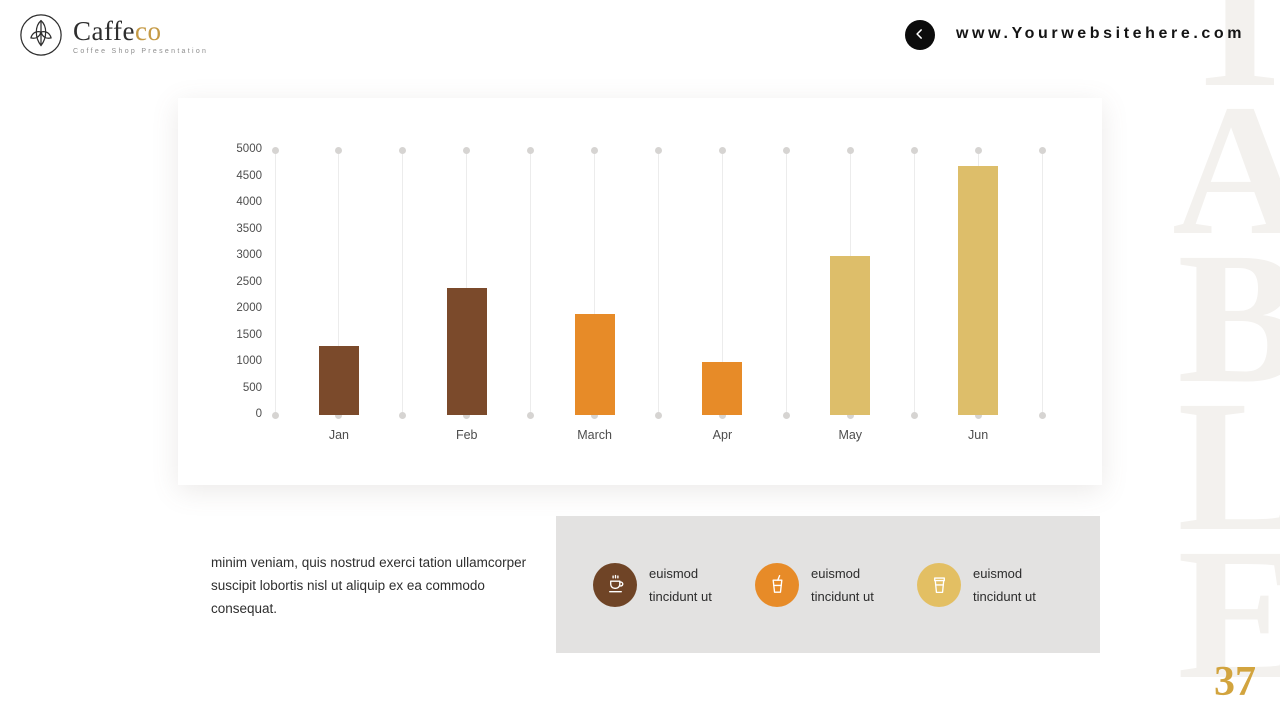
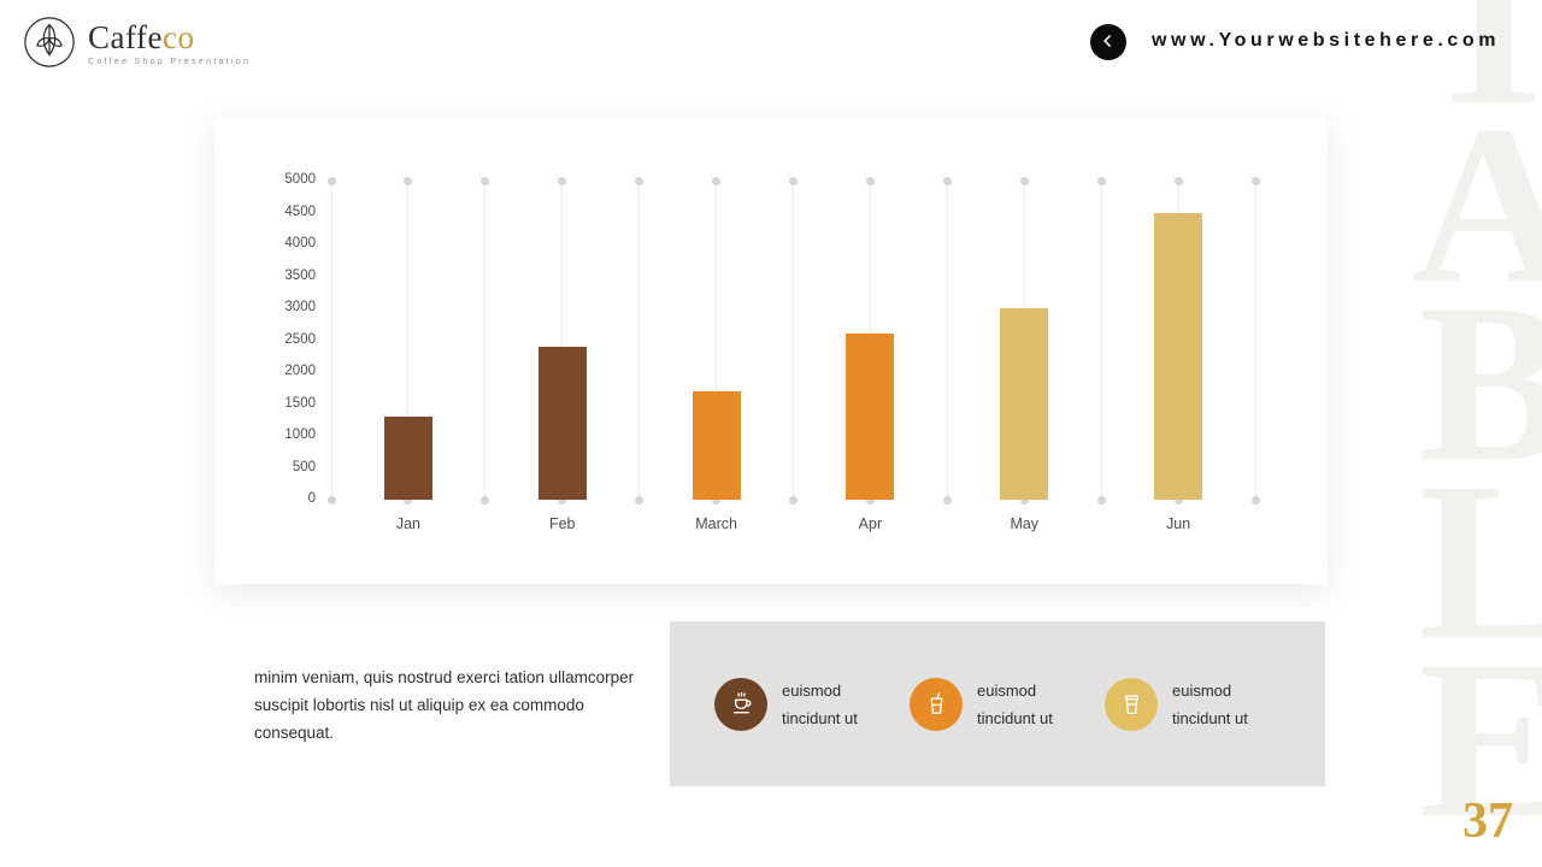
March: 1900 -> 1700
Apr: 1000 -> 2600
Jun: 4700 -> 4500
